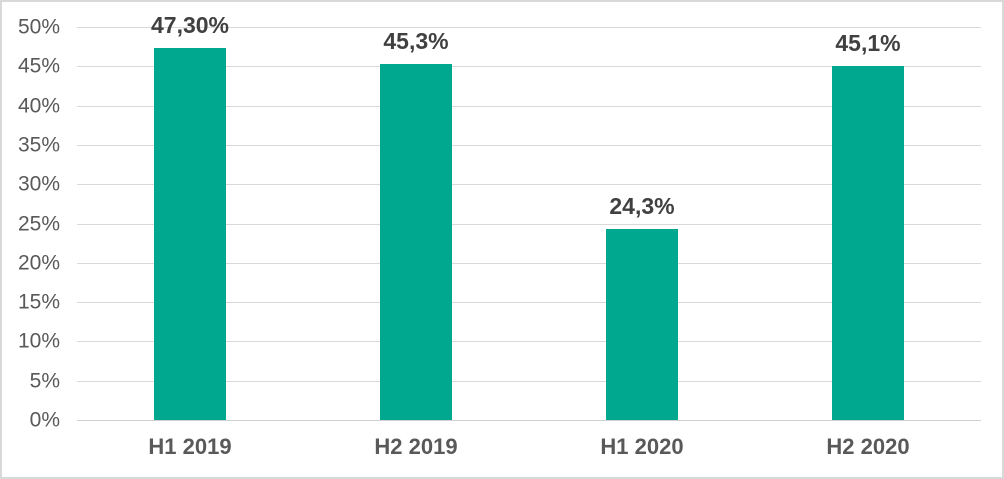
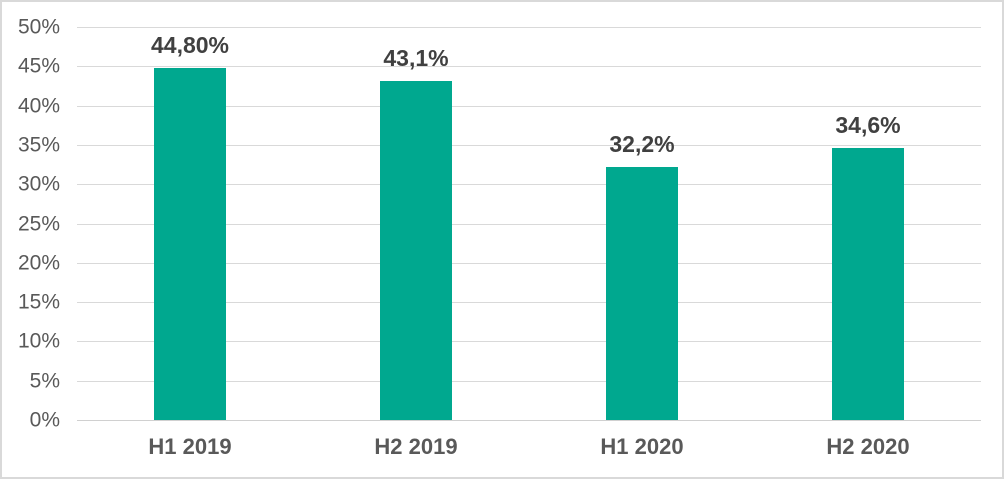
H1 2019: 47,30% -> 44,80%
H2 2019: 45,3% -> 43,1%
H1 2020: 24,3% -> 32,2%
H2 2020: 45,1% -> 34,6%
